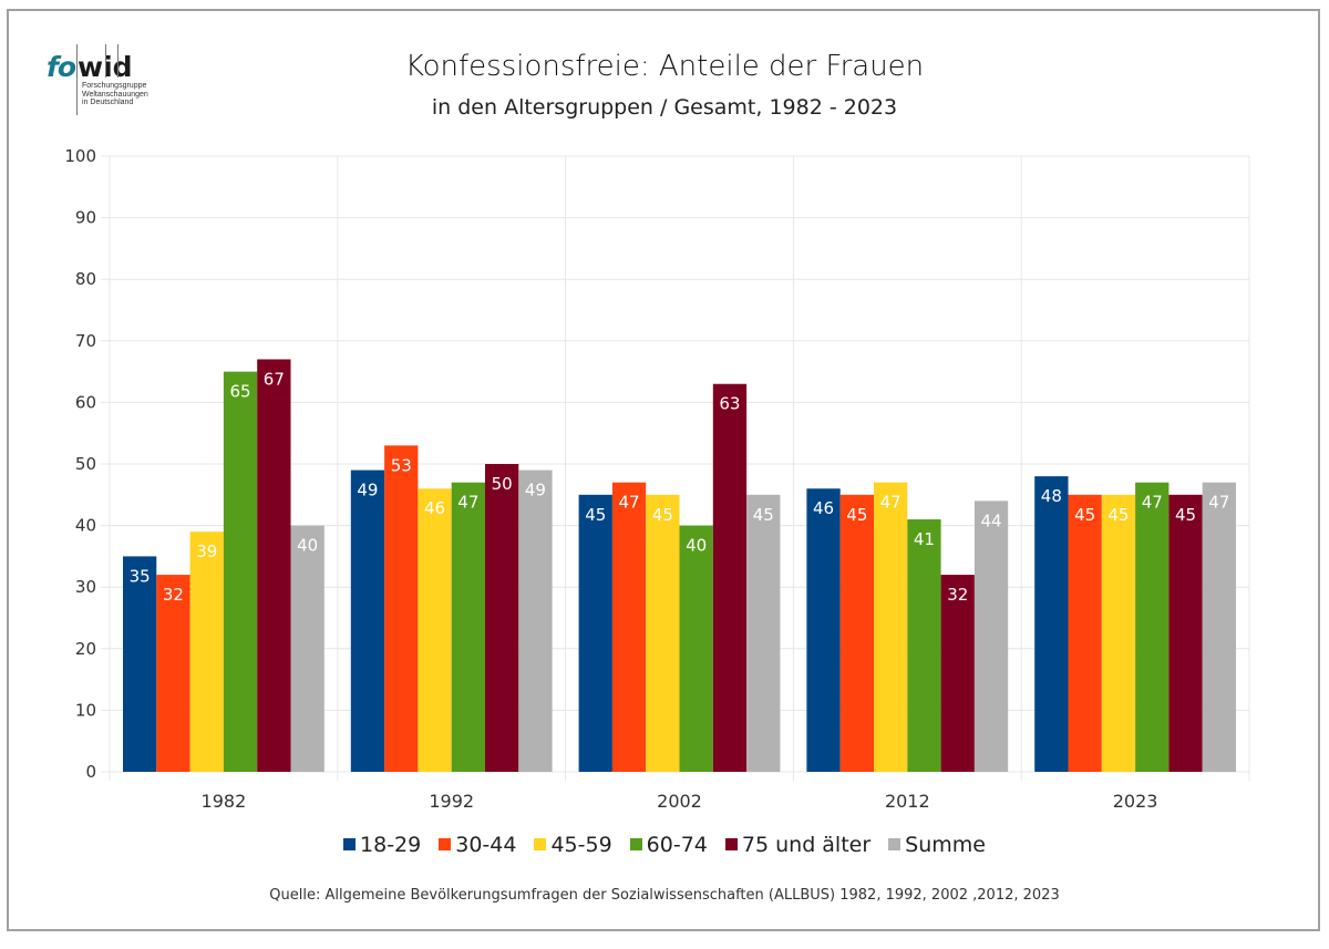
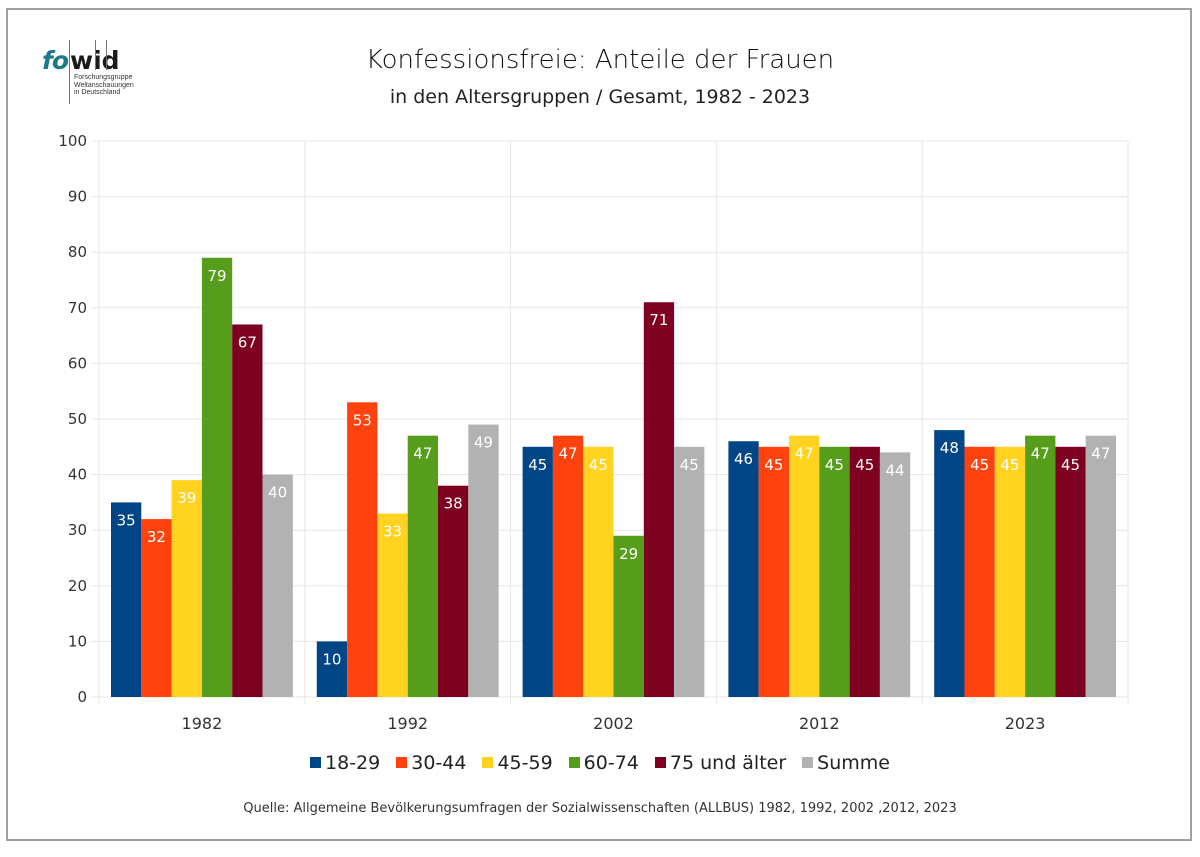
60-74/1982: 65 -> 79
18-29/1992: 49 -> 10
45-59/1992: 46 -> 33
75 und älter/1992: 50 -> 38
60-74/2002: 40 -> 29
75 und älter/2002: 63 -> 71
60-74/2012: 41 -> 45
75 und älter/2012: 32 -> 45
